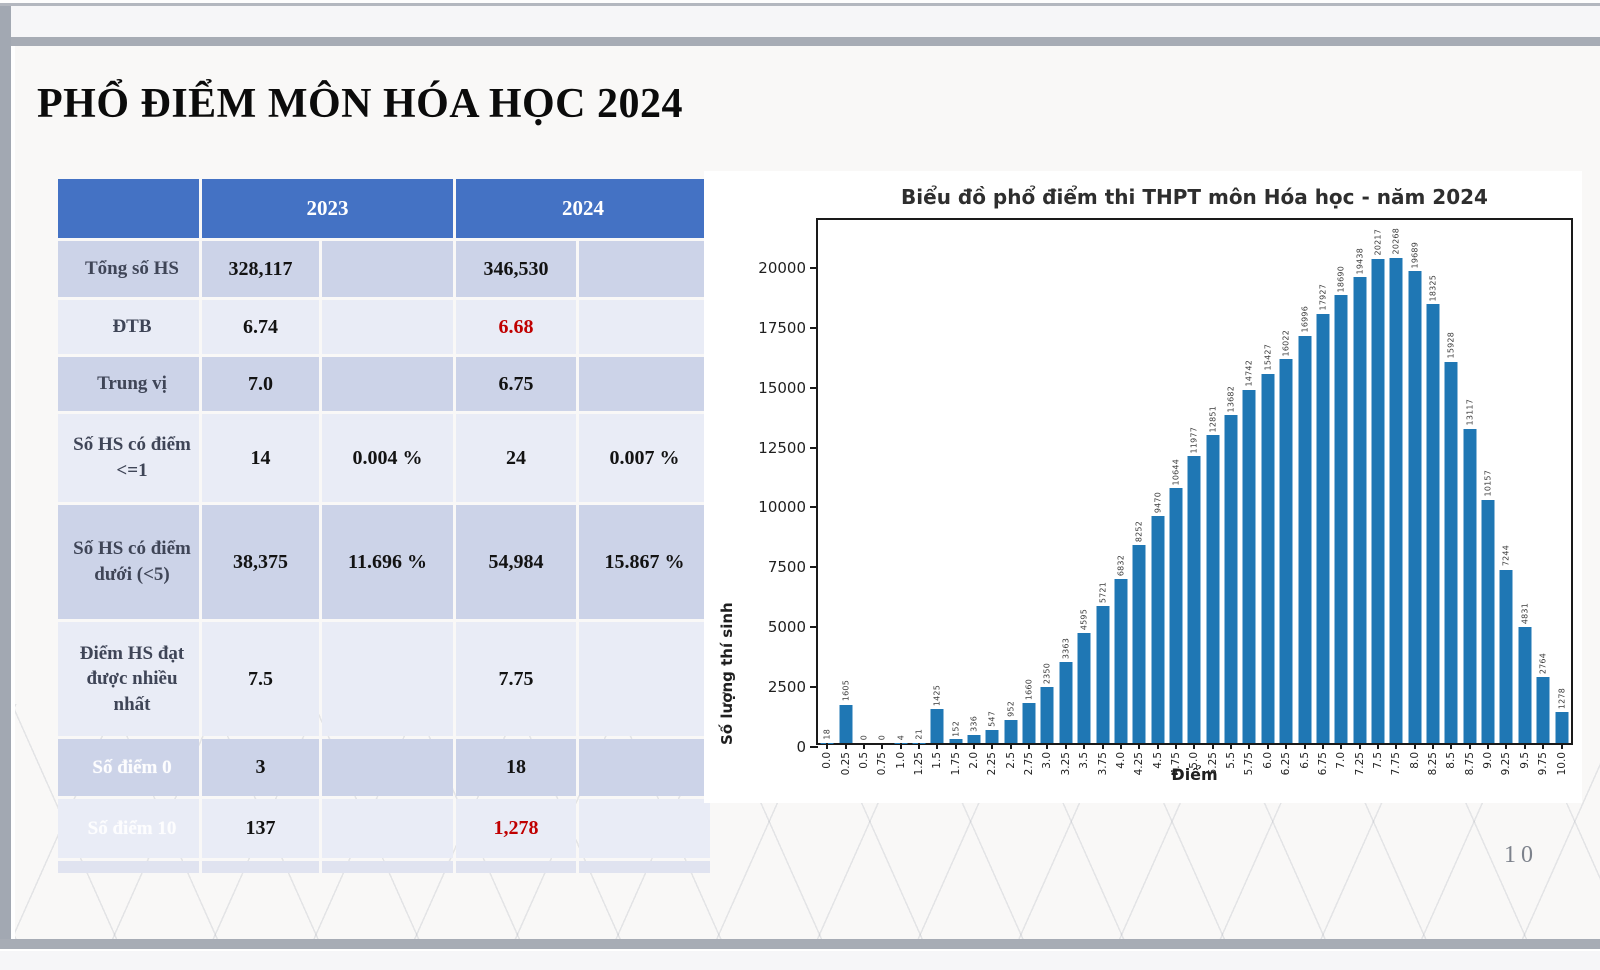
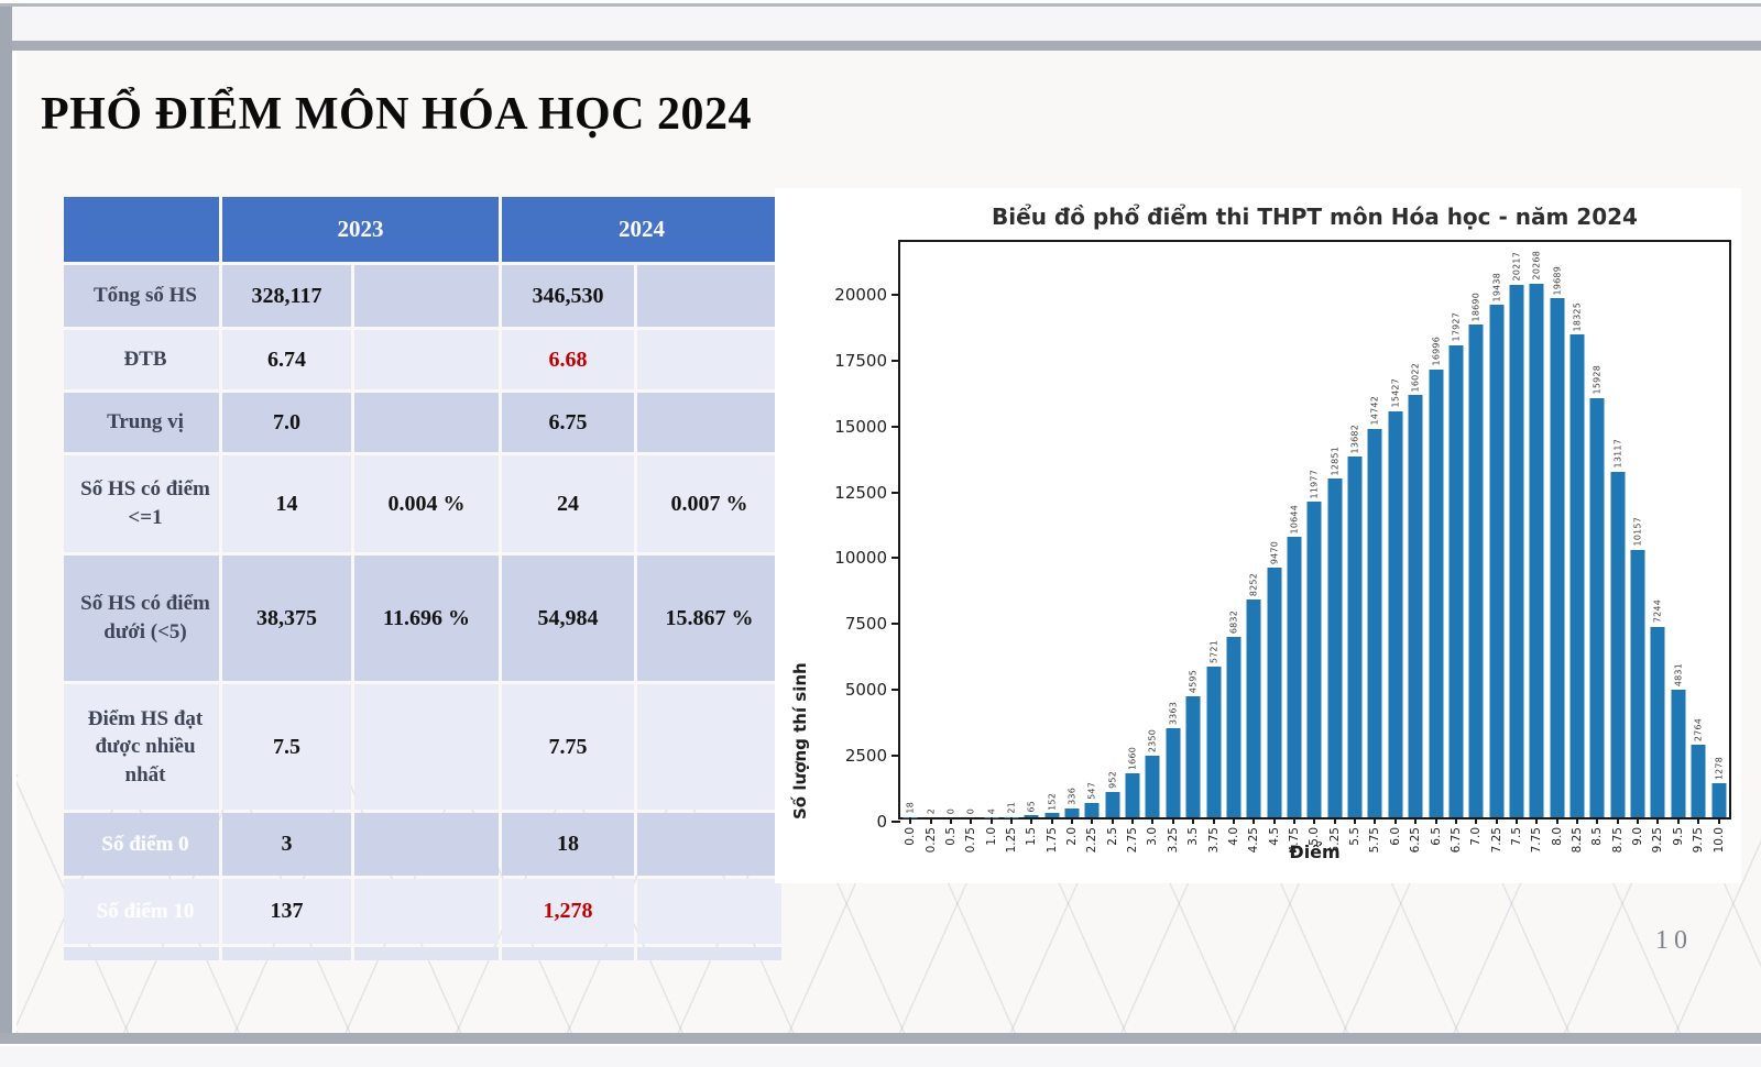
0.25: 1605 -> 2
1.5: 1425 -> 65
